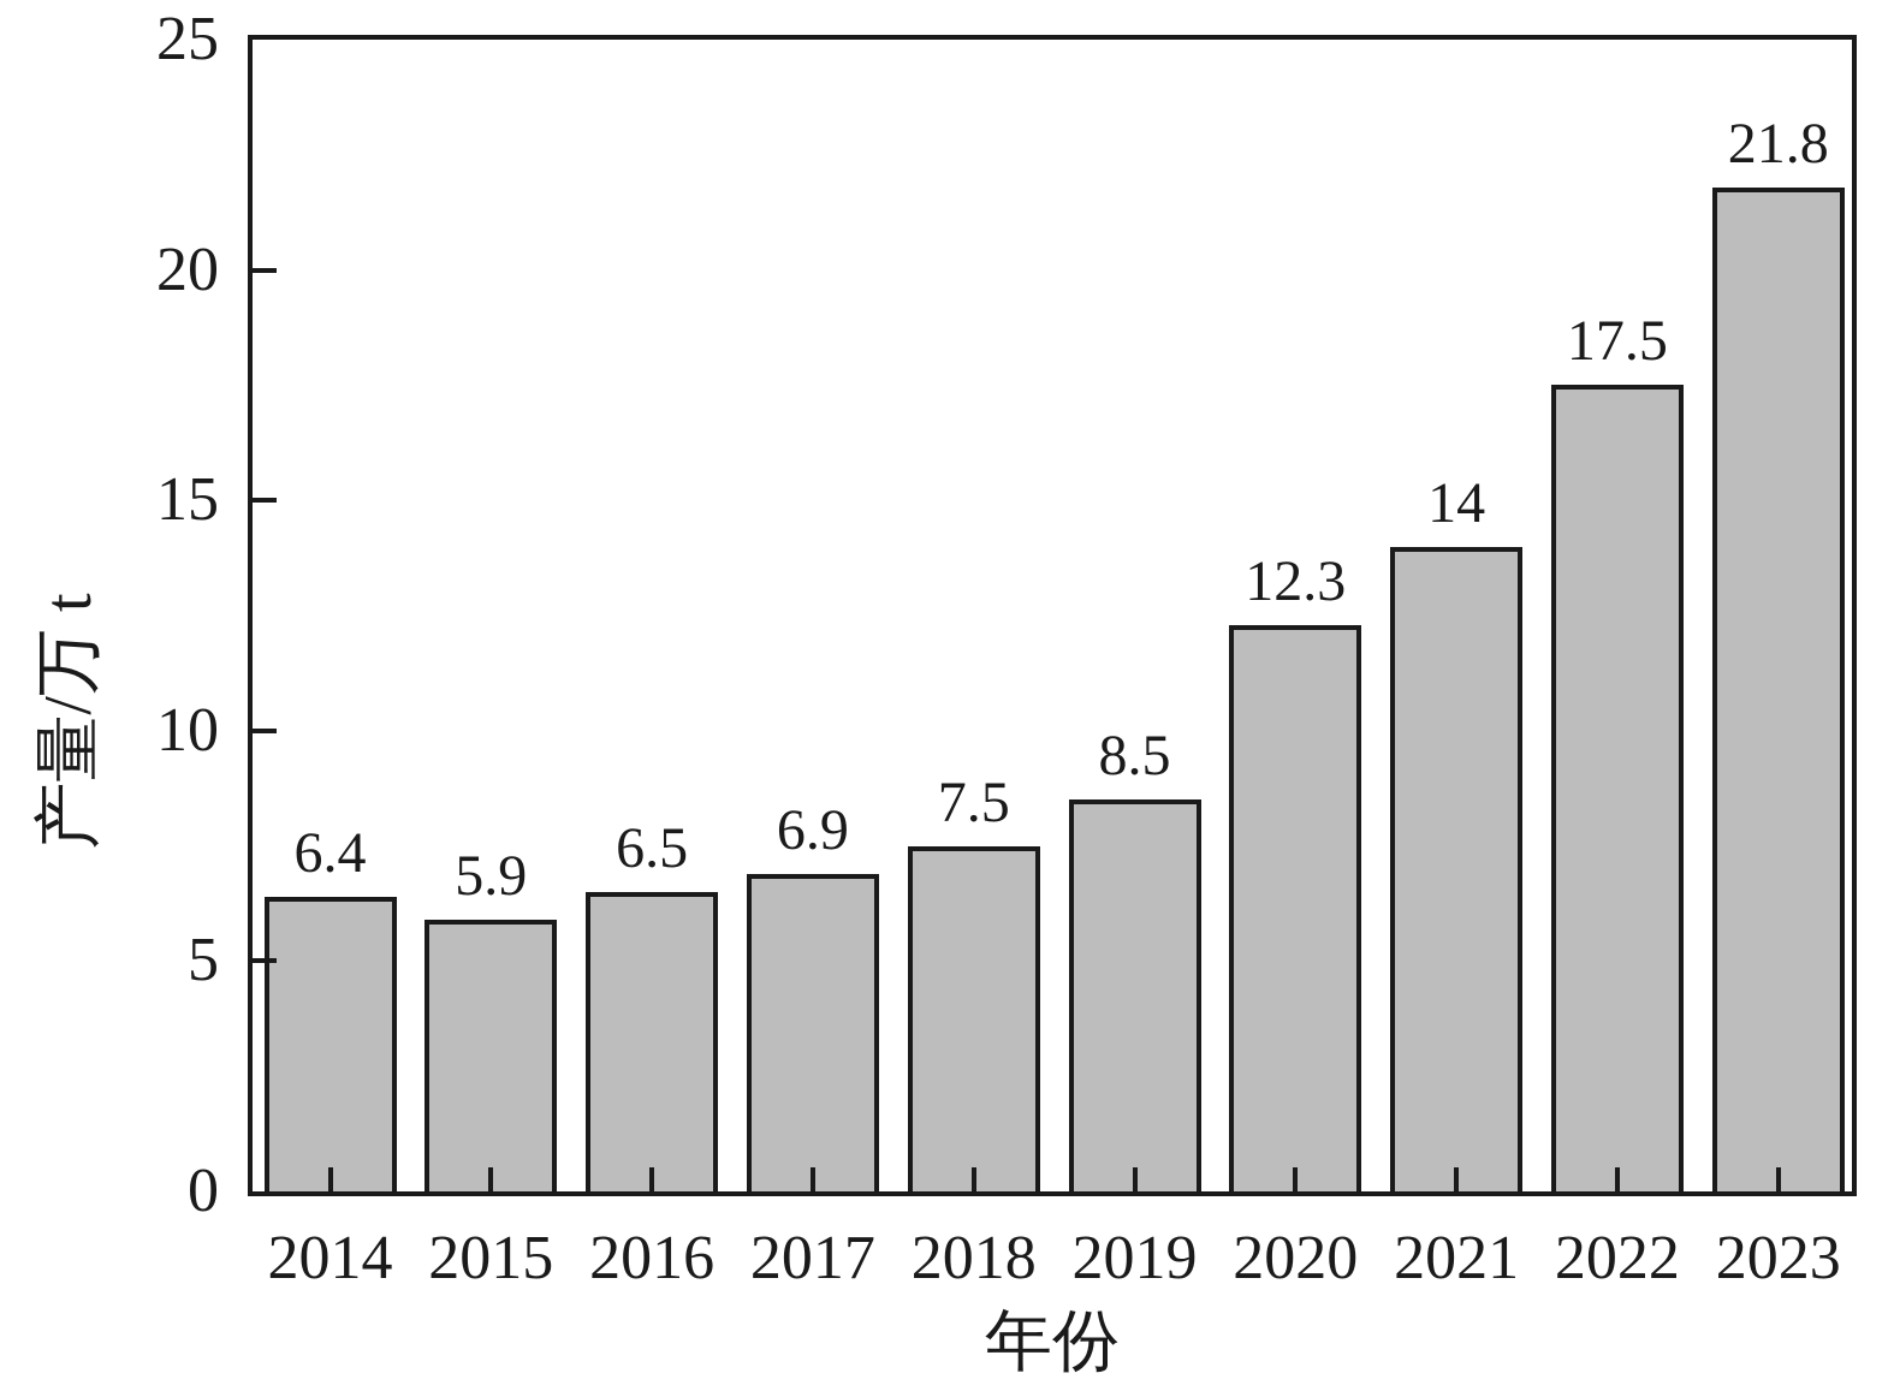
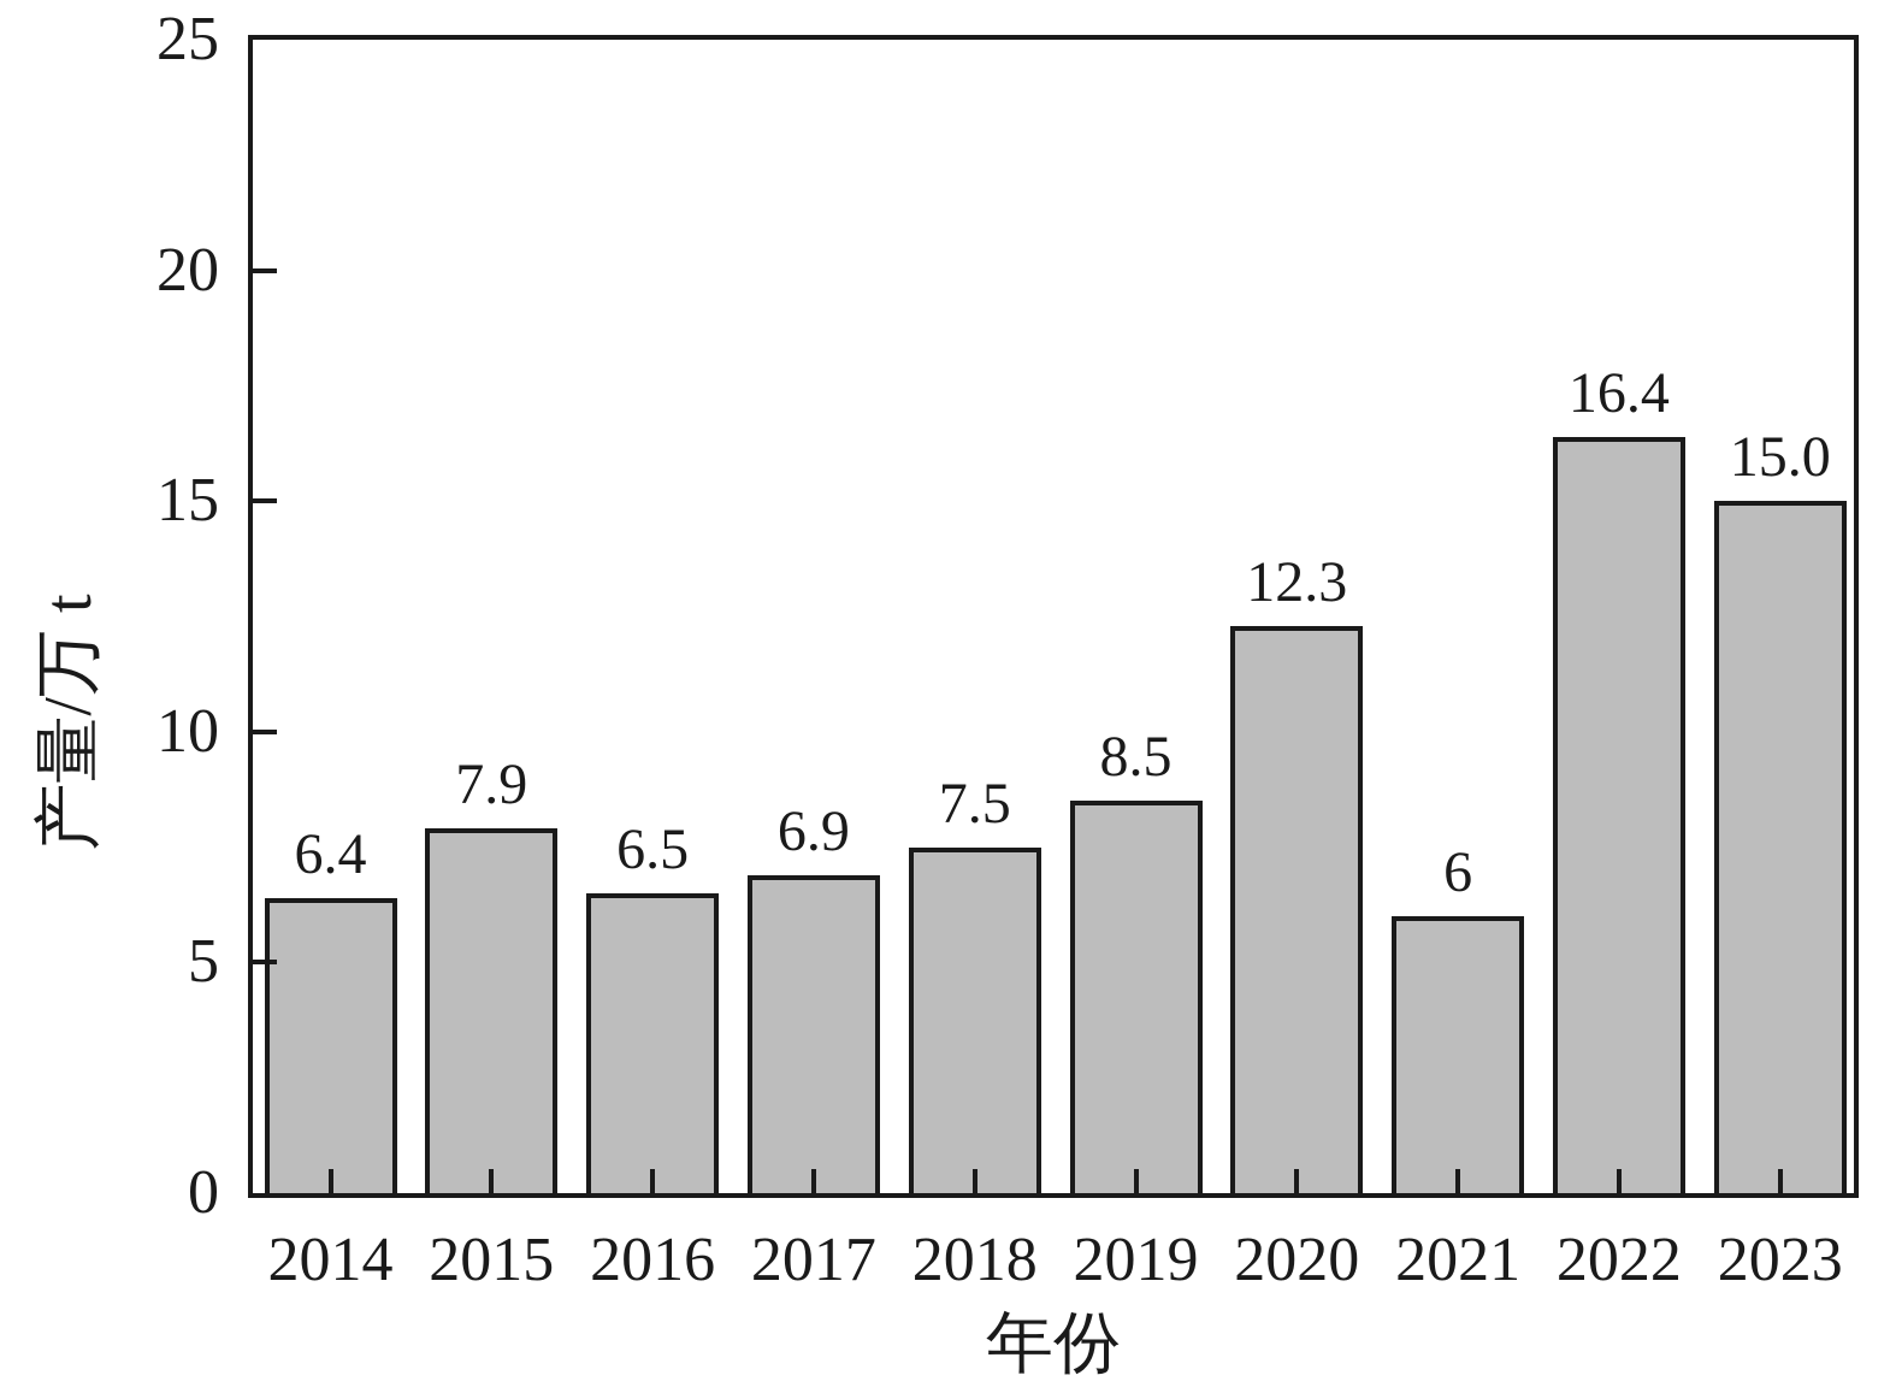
2015: 5.9 -> 7.9
2021: 14 -> 6
2022: 17.5 -> 16.4
2023: 21.8 -> 15.0
